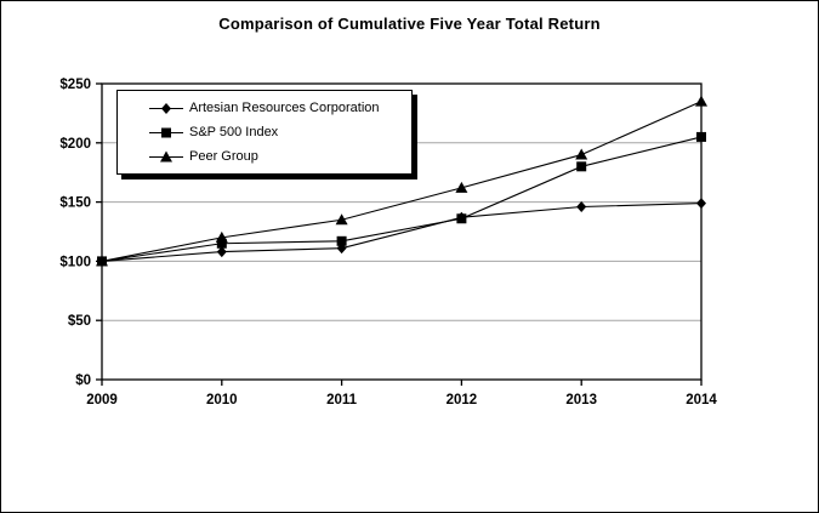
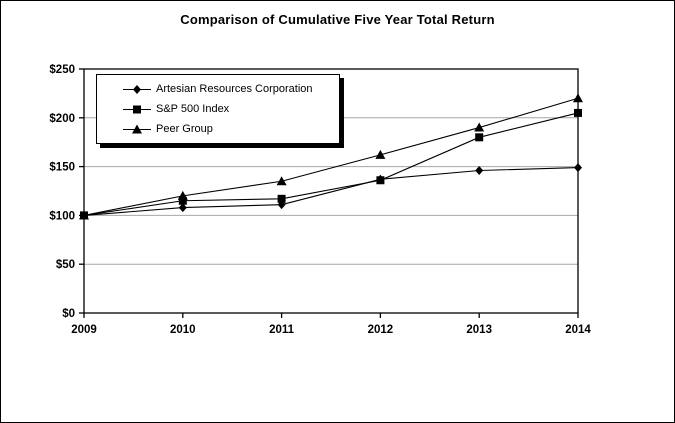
Peer Group/2014: $240 -> $220
